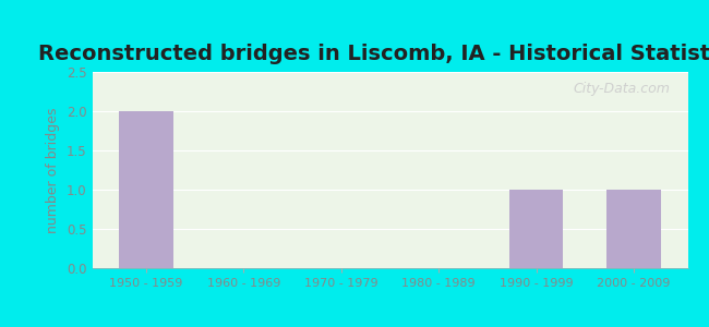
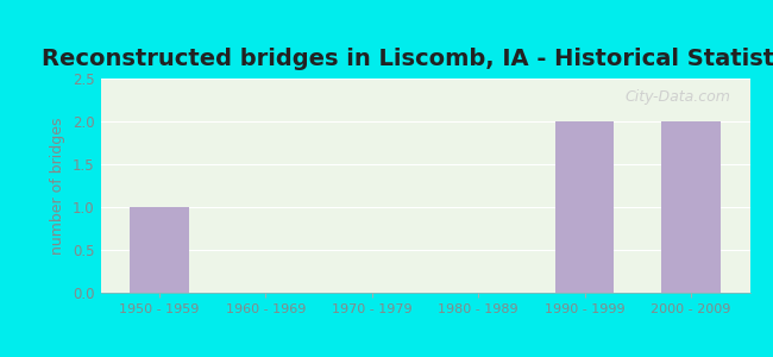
1950 - 1959: 2 -> 1
1990 - 1999: 1 -> 2
2000 - 2009: 1 -> 2
